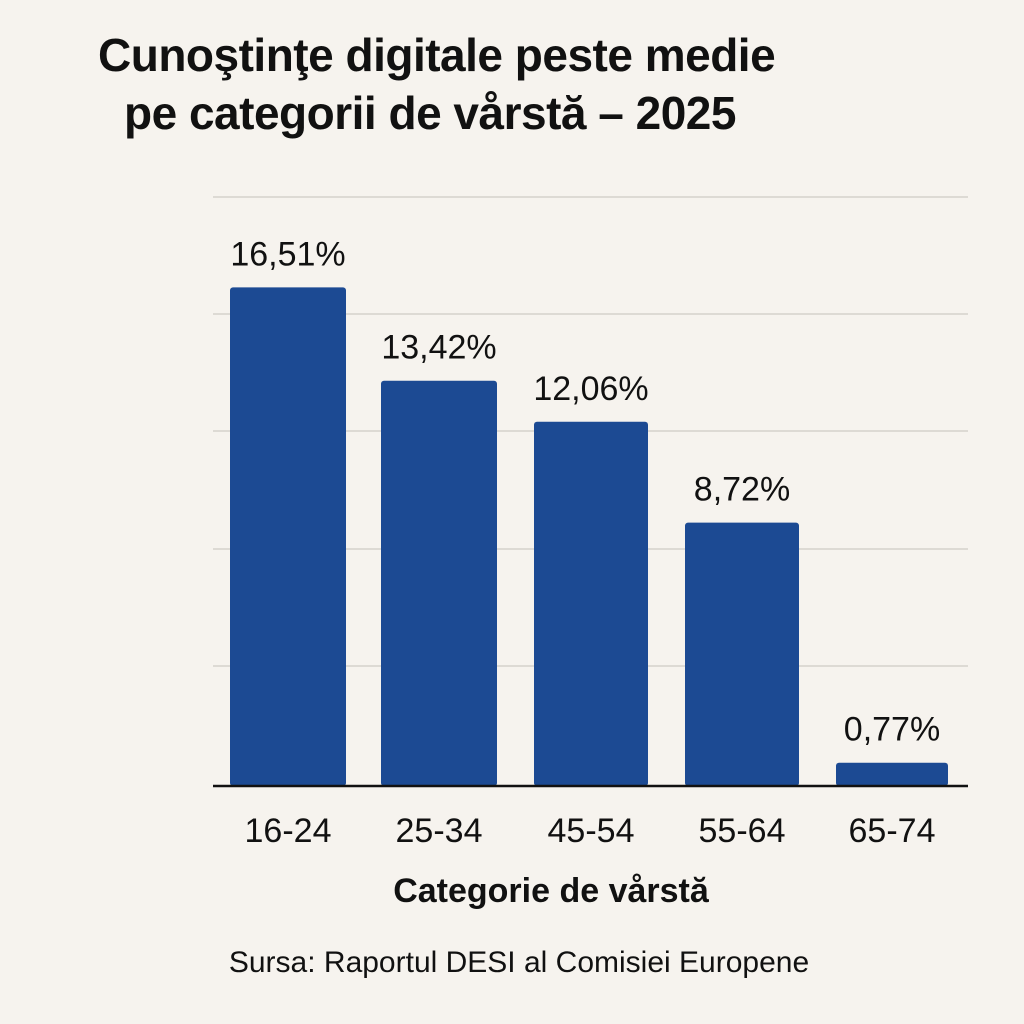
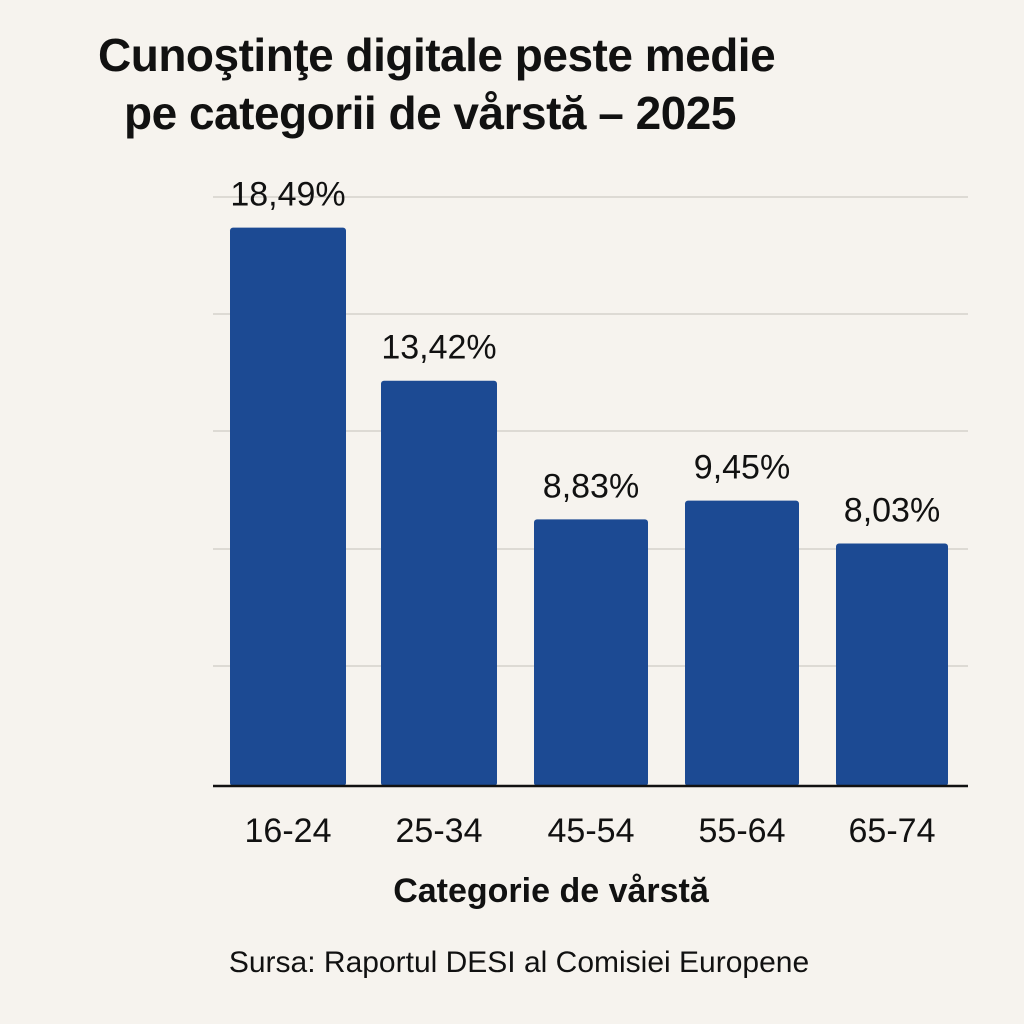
16-24: 16,51% -> 18,49%
45-54: 12,06% -> 8,83%
55-64: 8,72% -> 9,45%
65-74: 0,77% -> 8,03%
